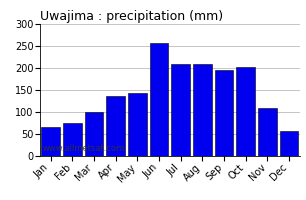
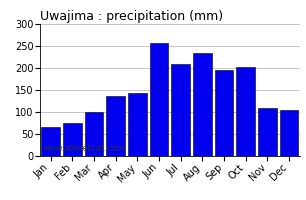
Aug: 210 -> 235
Dec: 57 -> 105
